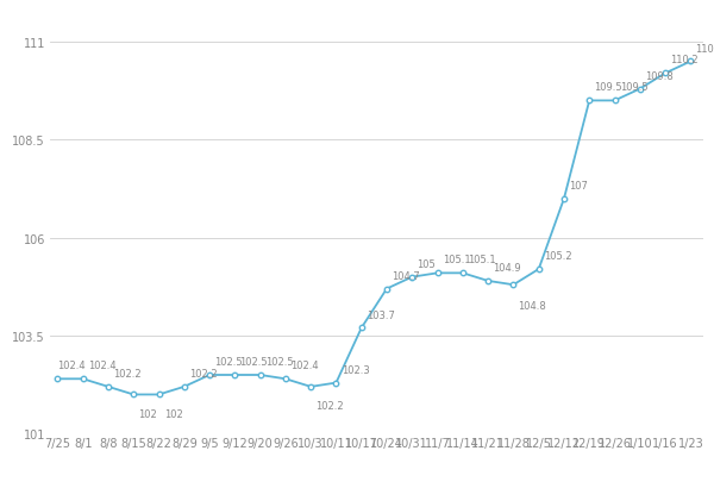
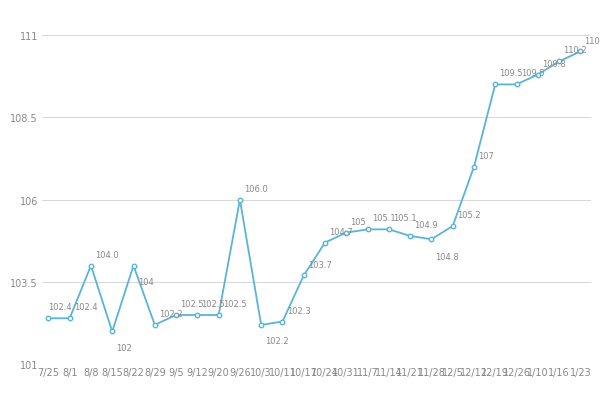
8/8: 102 -> 104
8/22: 102 -> 104
9/26: 102.4 -> 106.0
